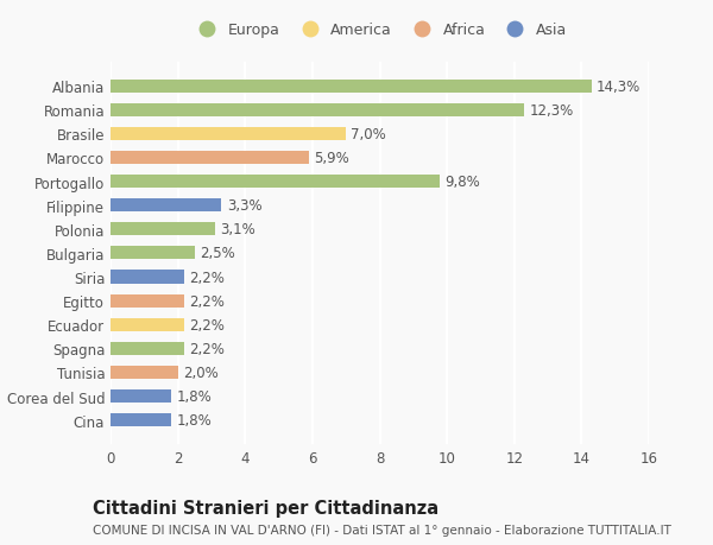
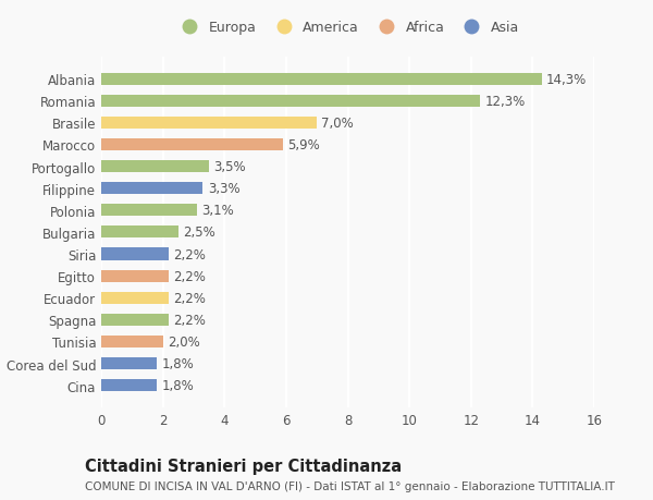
Portogallo: 9,8% -> 3,5%
